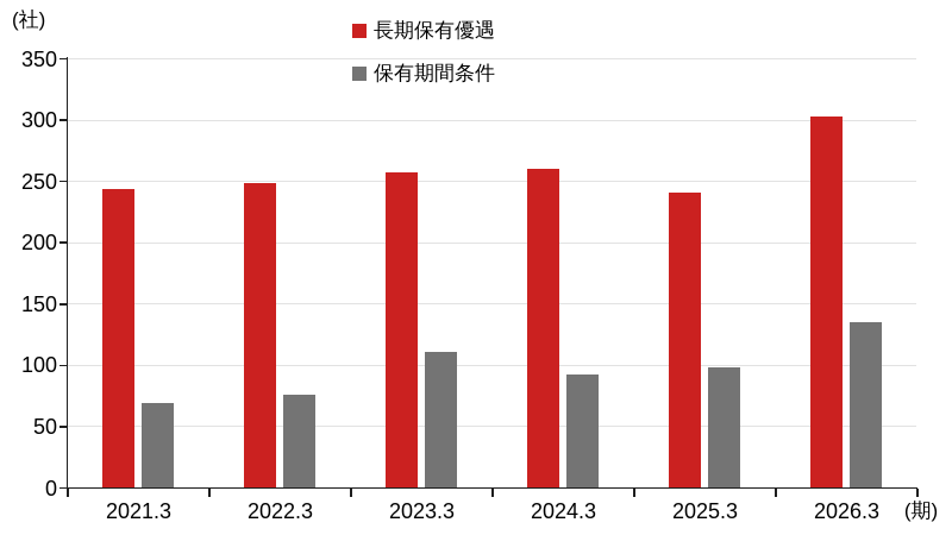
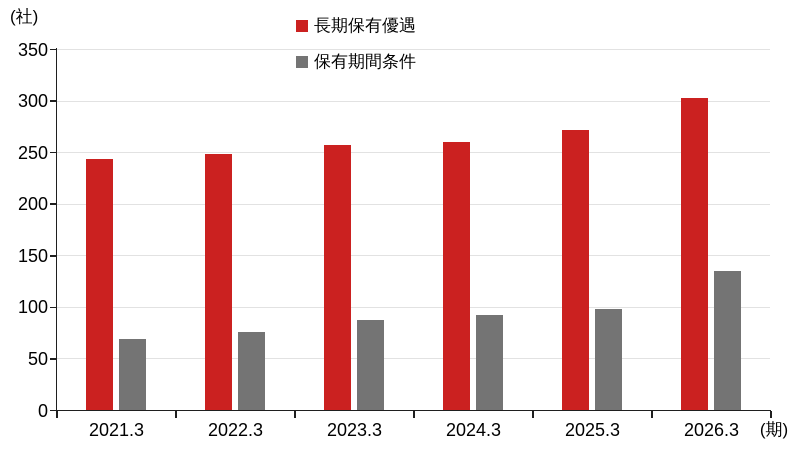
保有期間条件/2023.3: 111 -> 88
長期保有優遇/2025.3: 241 -> 272
